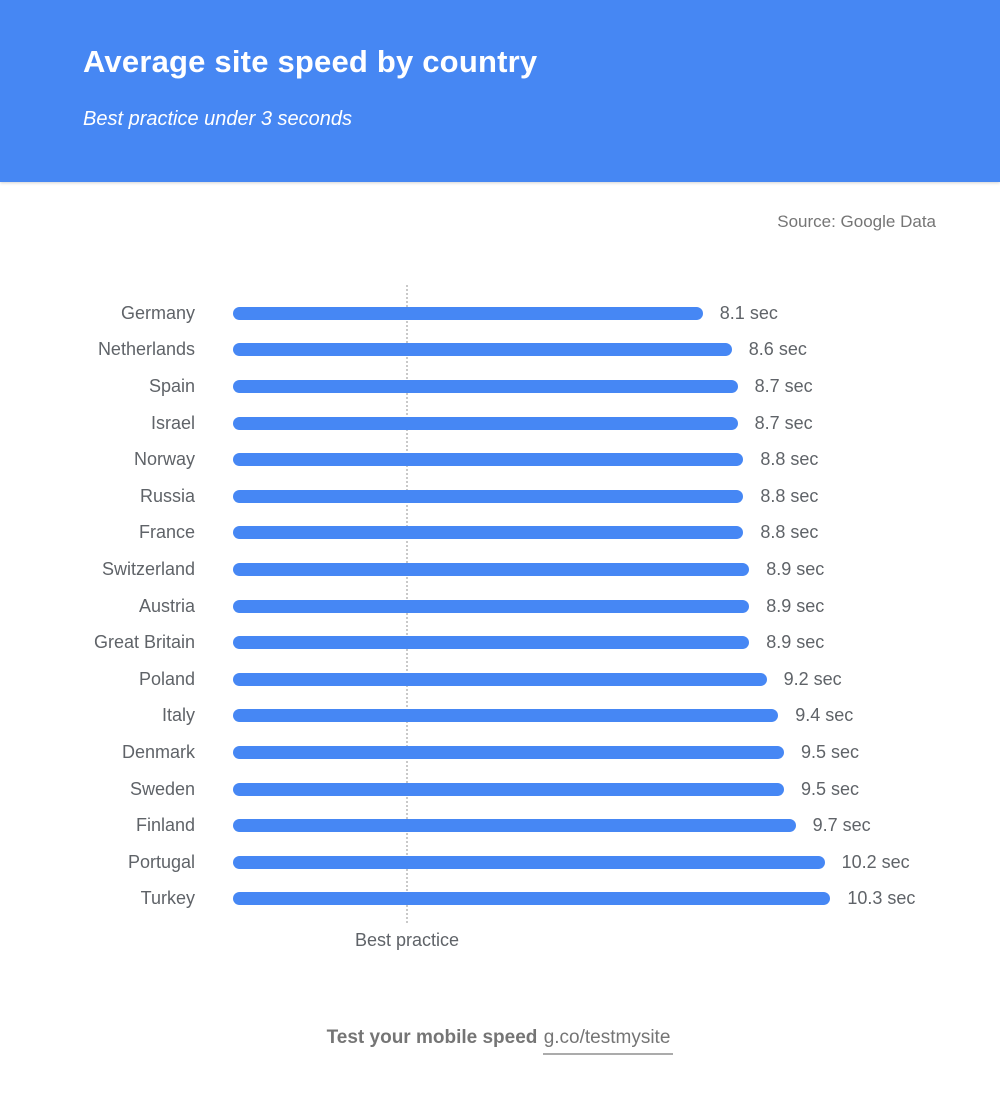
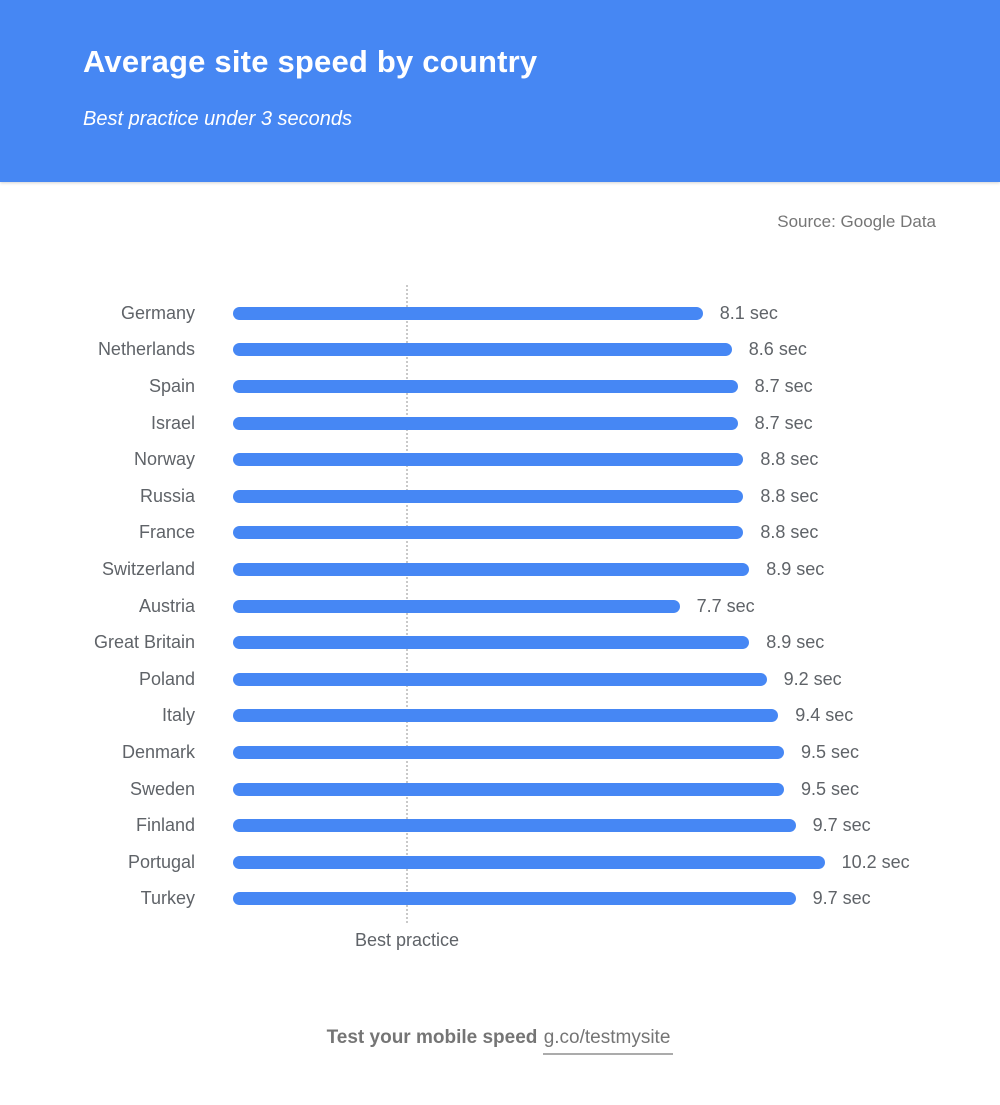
Austria: 8.9 -> 7.7
Turkey: 10.3 -> 9.7
